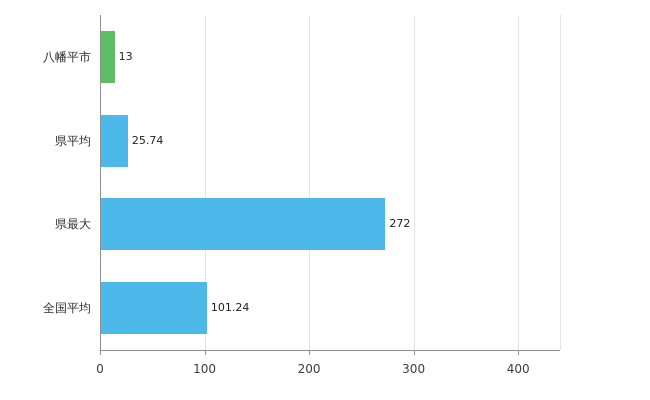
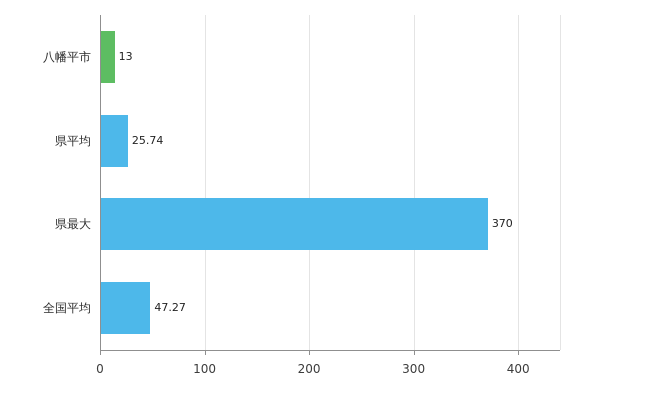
県最大: 272 -> 370
全国平均: 101.24 -> 47.27
